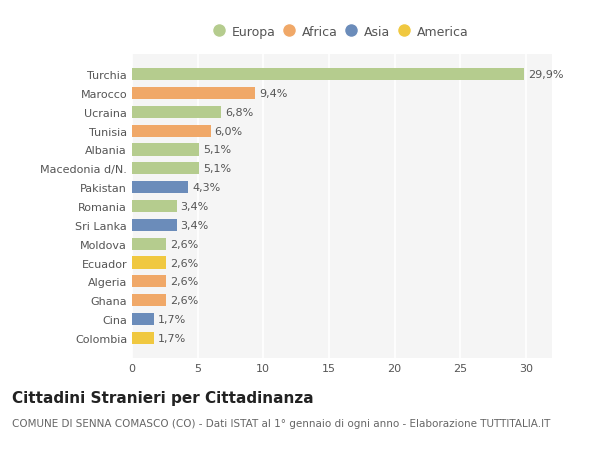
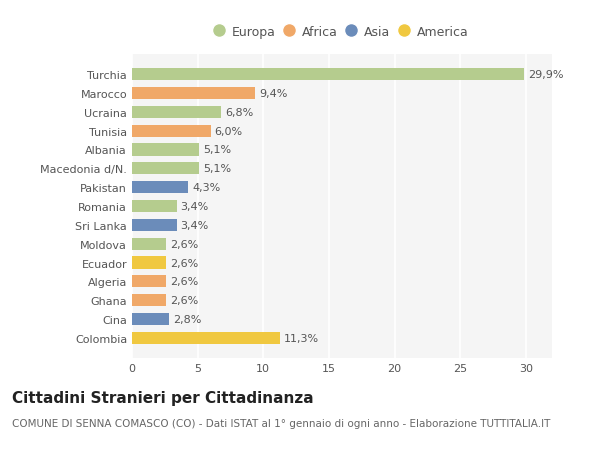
Cina: 1,7% -> 2,8%
Colombia: 1,7% -> 11,3%
